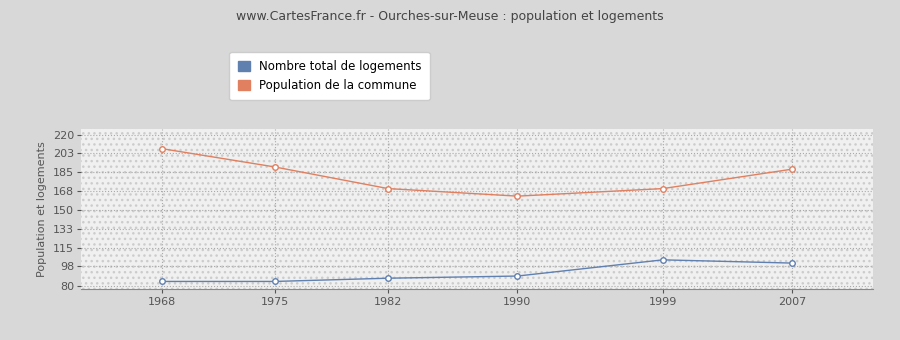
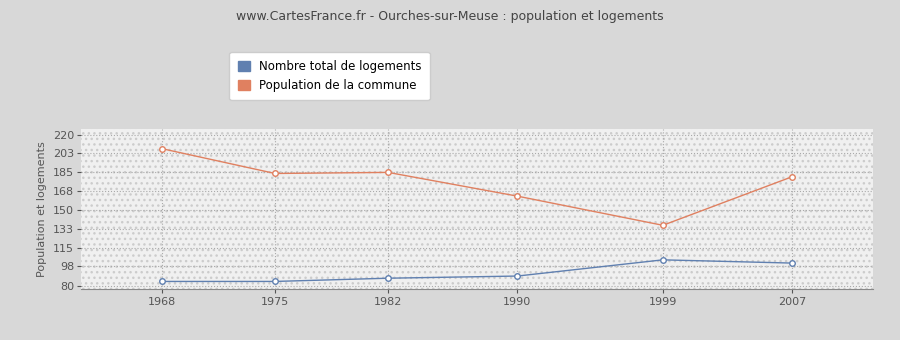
Population de la commune/1975: 190 -> 184
Population de la commune/1982: 170 -> 185
Population de la commune/1999: 170 -> 136
Population de la commune/2007: 188 -> 181
